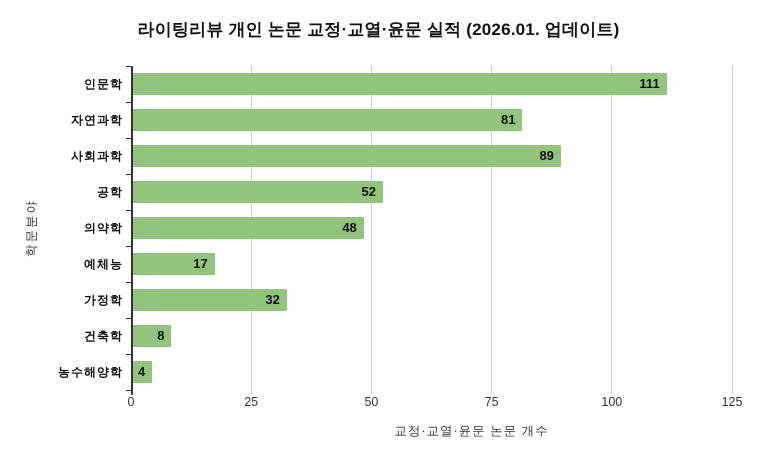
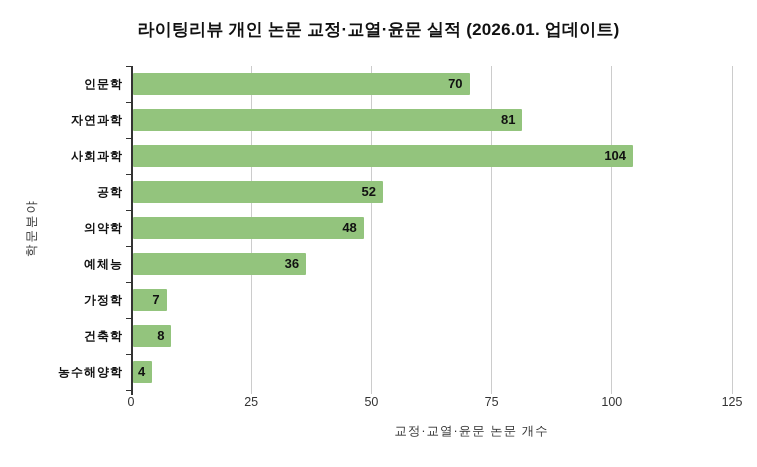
인문학: 111 -> 70
사회과학: 89 -> 104
예체능: 17 -> 36
가정학: 32 -> 7
